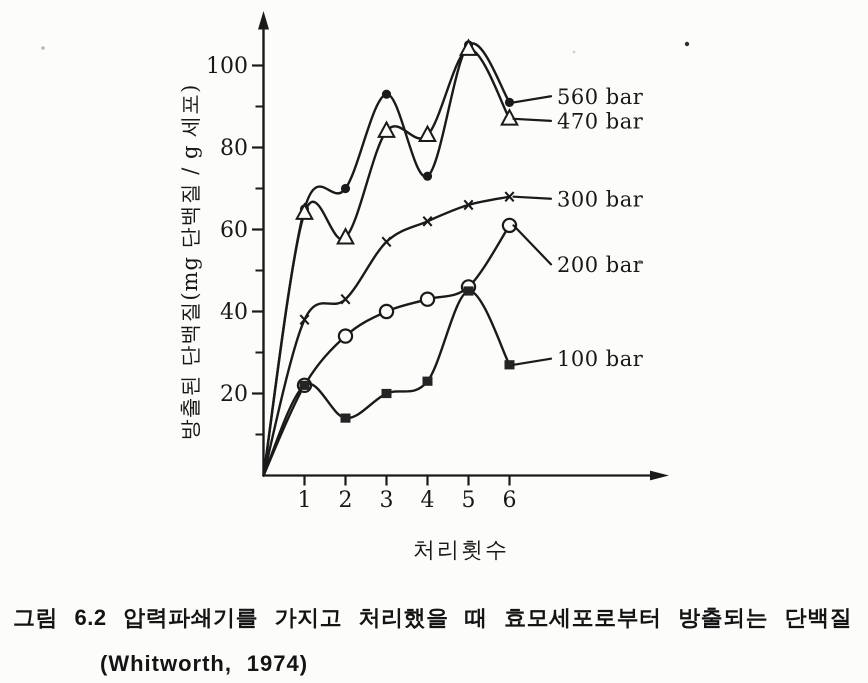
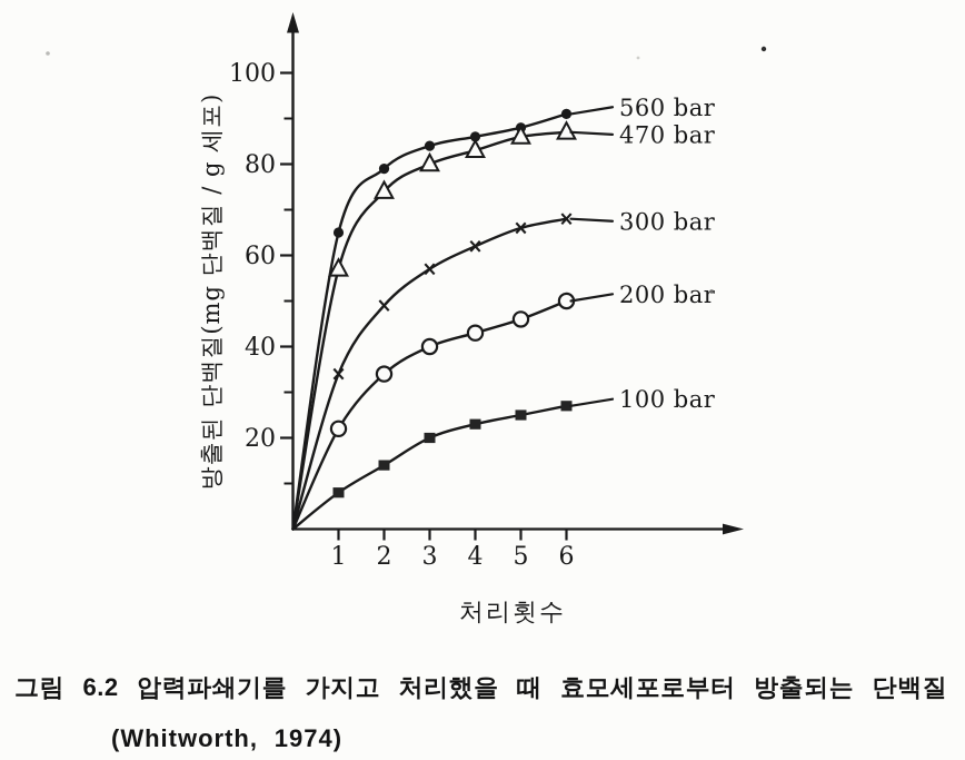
470 bar/1: 64 -> 57
300 bar/1: 38 -> 34
100 bar/1: 22 -> 8
560 bar/2: 70 -> 79
470 bar/2: 58 -> 74
300 bar/2: 43 -> 49
560 bar/3: 93 -> 84
470 bar/3: 84 -> 80
560 bar/4: 73 -> 86
560 bar/5: 105 -> 88
470 bar/5: 104 -> 86
100 bar/5: 45 -> 25
200 bar/6: 61 -> 50
